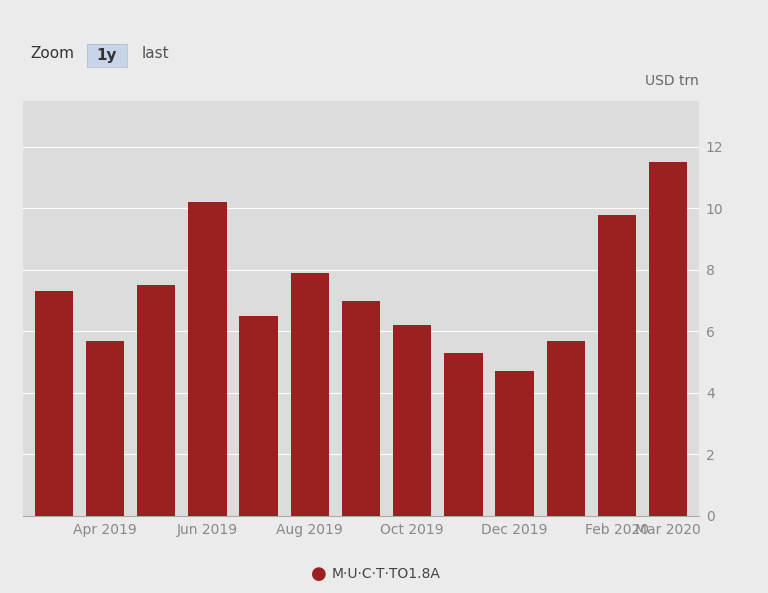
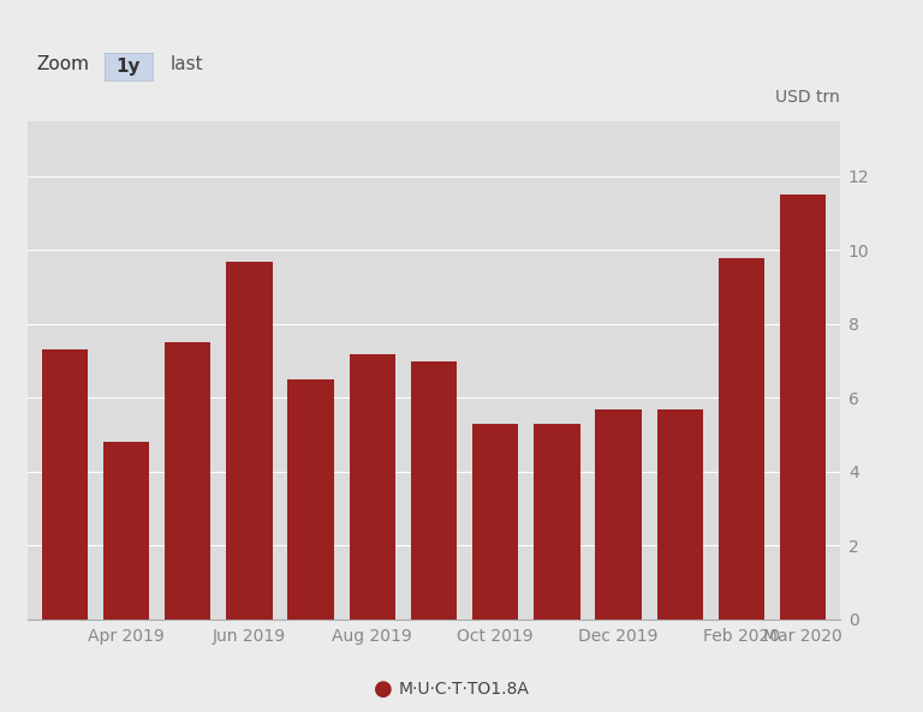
Apr 2019: 5.7 -> 4.8
Jun 2019: 10.2 -> 9.7
Aug 2019: 7.9 -> 7.2
Oct 2019: 6.2 -> 5.3
Dec 2019: 4.7 -> 5.7
